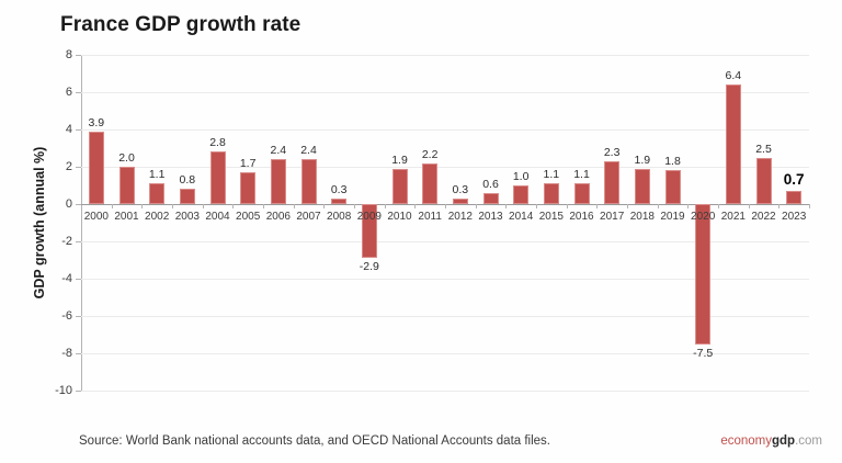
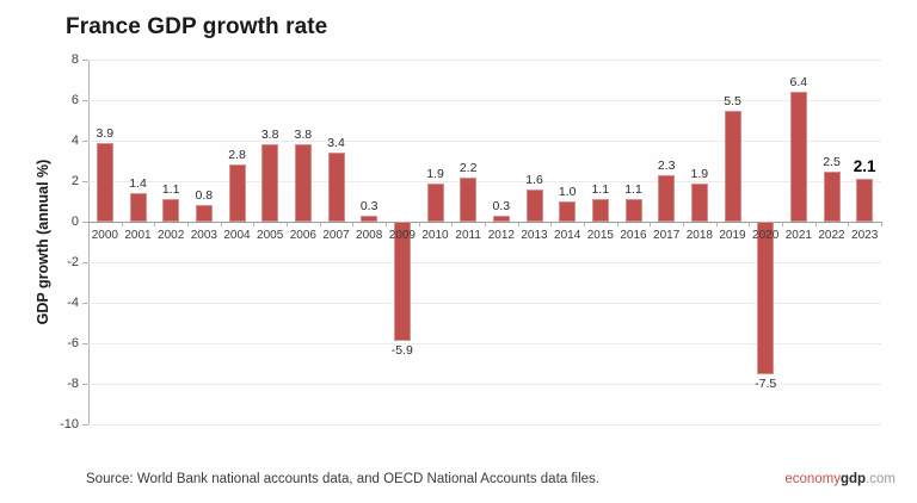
2001: 2.0 -> 1.4
2005: 1.7 -> 3.8
2006: 2.4 -> 3.8
2007: 2.4 -> 3.4
2009: -2.9 -> -5.9
2013: 0.6 -> 1.6
2019: 1.8 -> 5.5
2023: 0.7 -> 2.1
